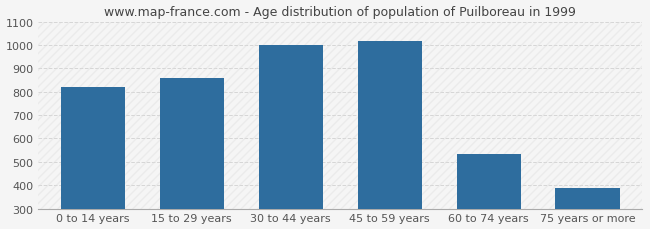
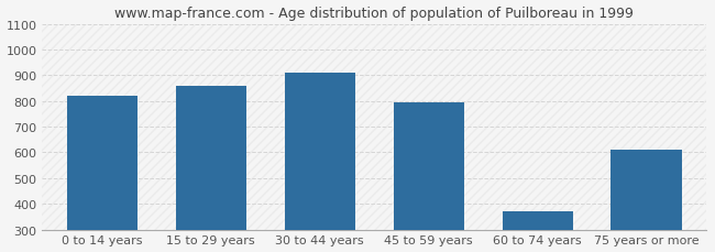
30 to 44 years: 1000 -> 910
45 to 59 years: 1015 -> 795
60 to 74 years: 535 -> 370
75 years or more: 390 -> 610
